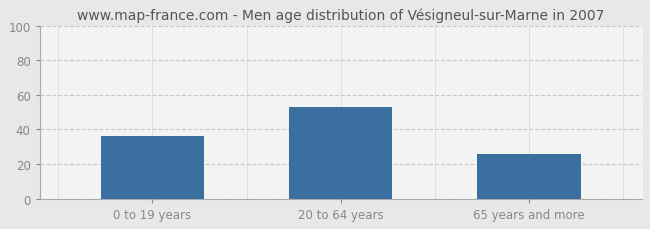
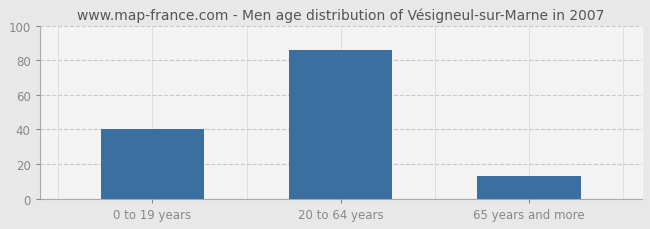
0 to 19 years: 36 -> 40
20 to 64 years: 53 -> 86
65 years and more: 26 -> 13
